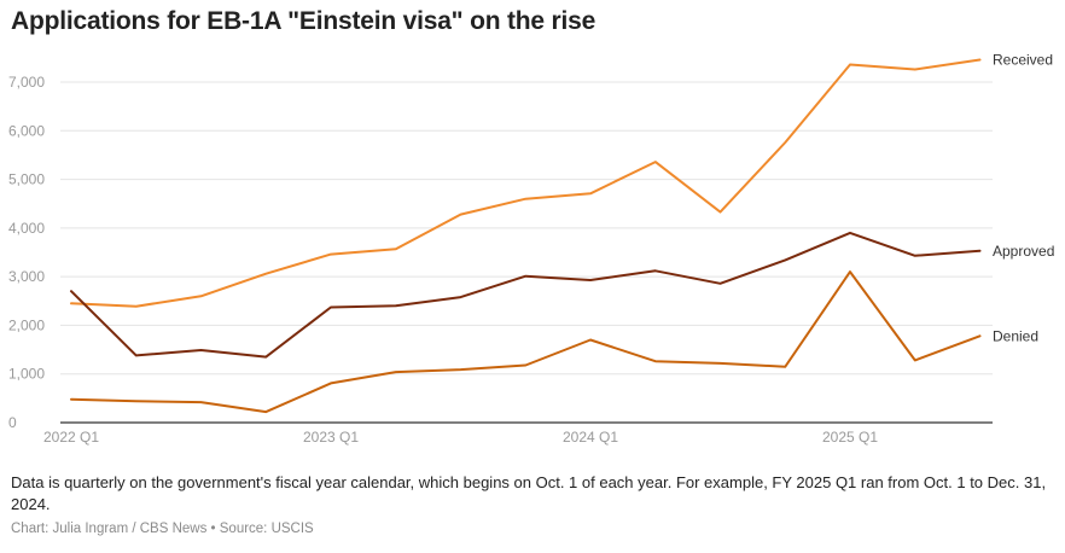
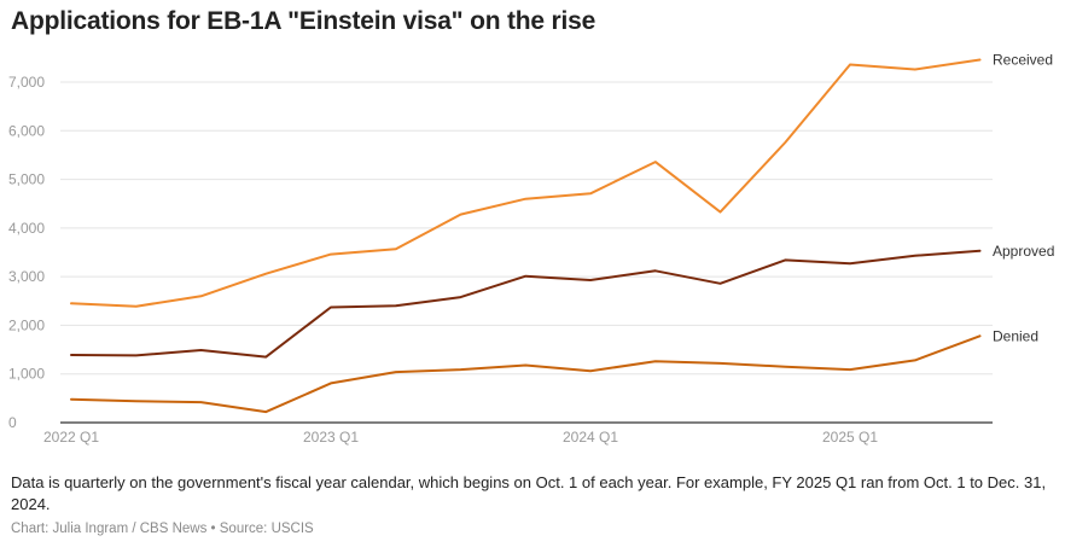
Approved/2022 Q1: 2700 -> 1400
Denied/2024 Q1: 1700 -> 1100
Approved/2025 Q1: 3900 -> 3300
Denied/2025 Q1: 3100 -> 1100
